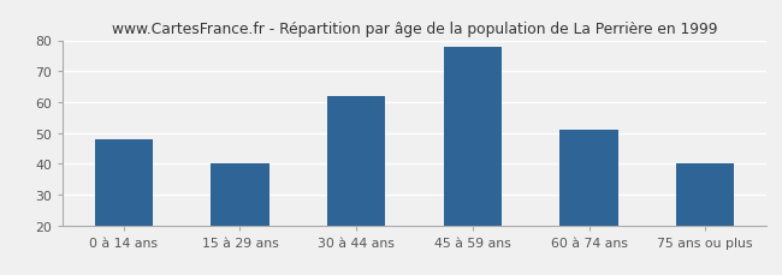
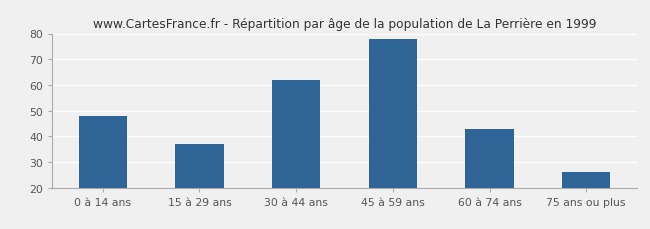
15 à 29 ans: 40 -> 37
60 à 74 ans: 51 -> 43
75 ans ou plus: 40 -> 26
